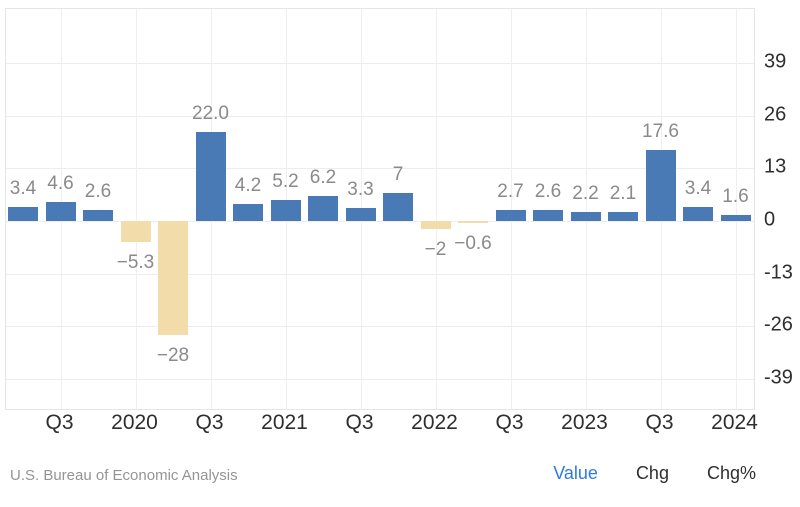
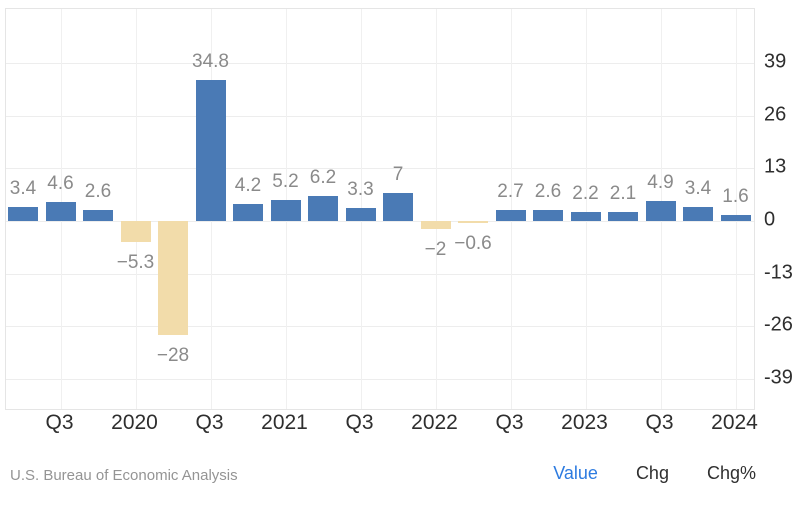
2020 Q3: 22.0 -> 34.8
2023 Q3: 17.6 -> 4.9
